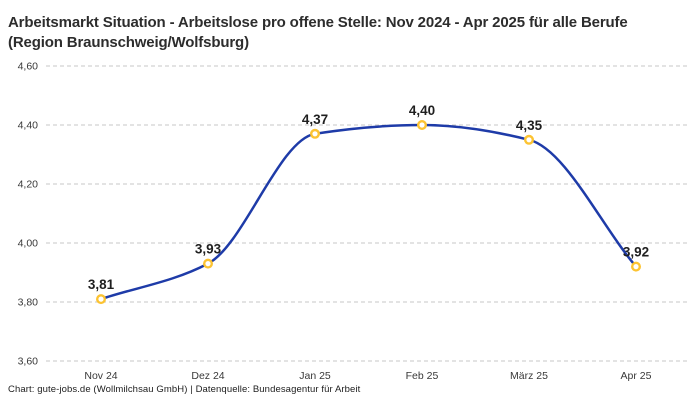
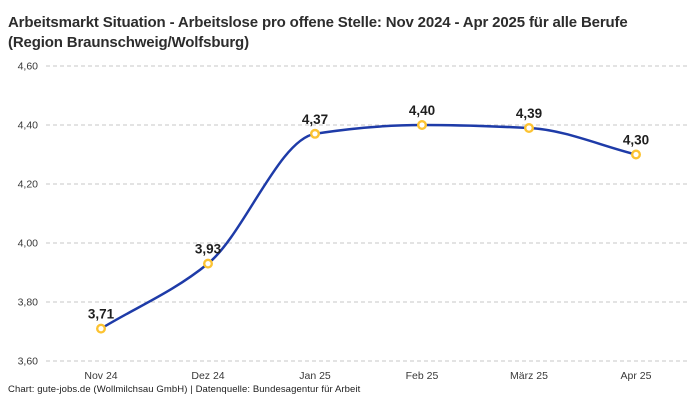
Nov 24: 3,81 -> 3,71
März 25: 4,35 -> 4,39
Apr 25: 3,92 -> 4,30
